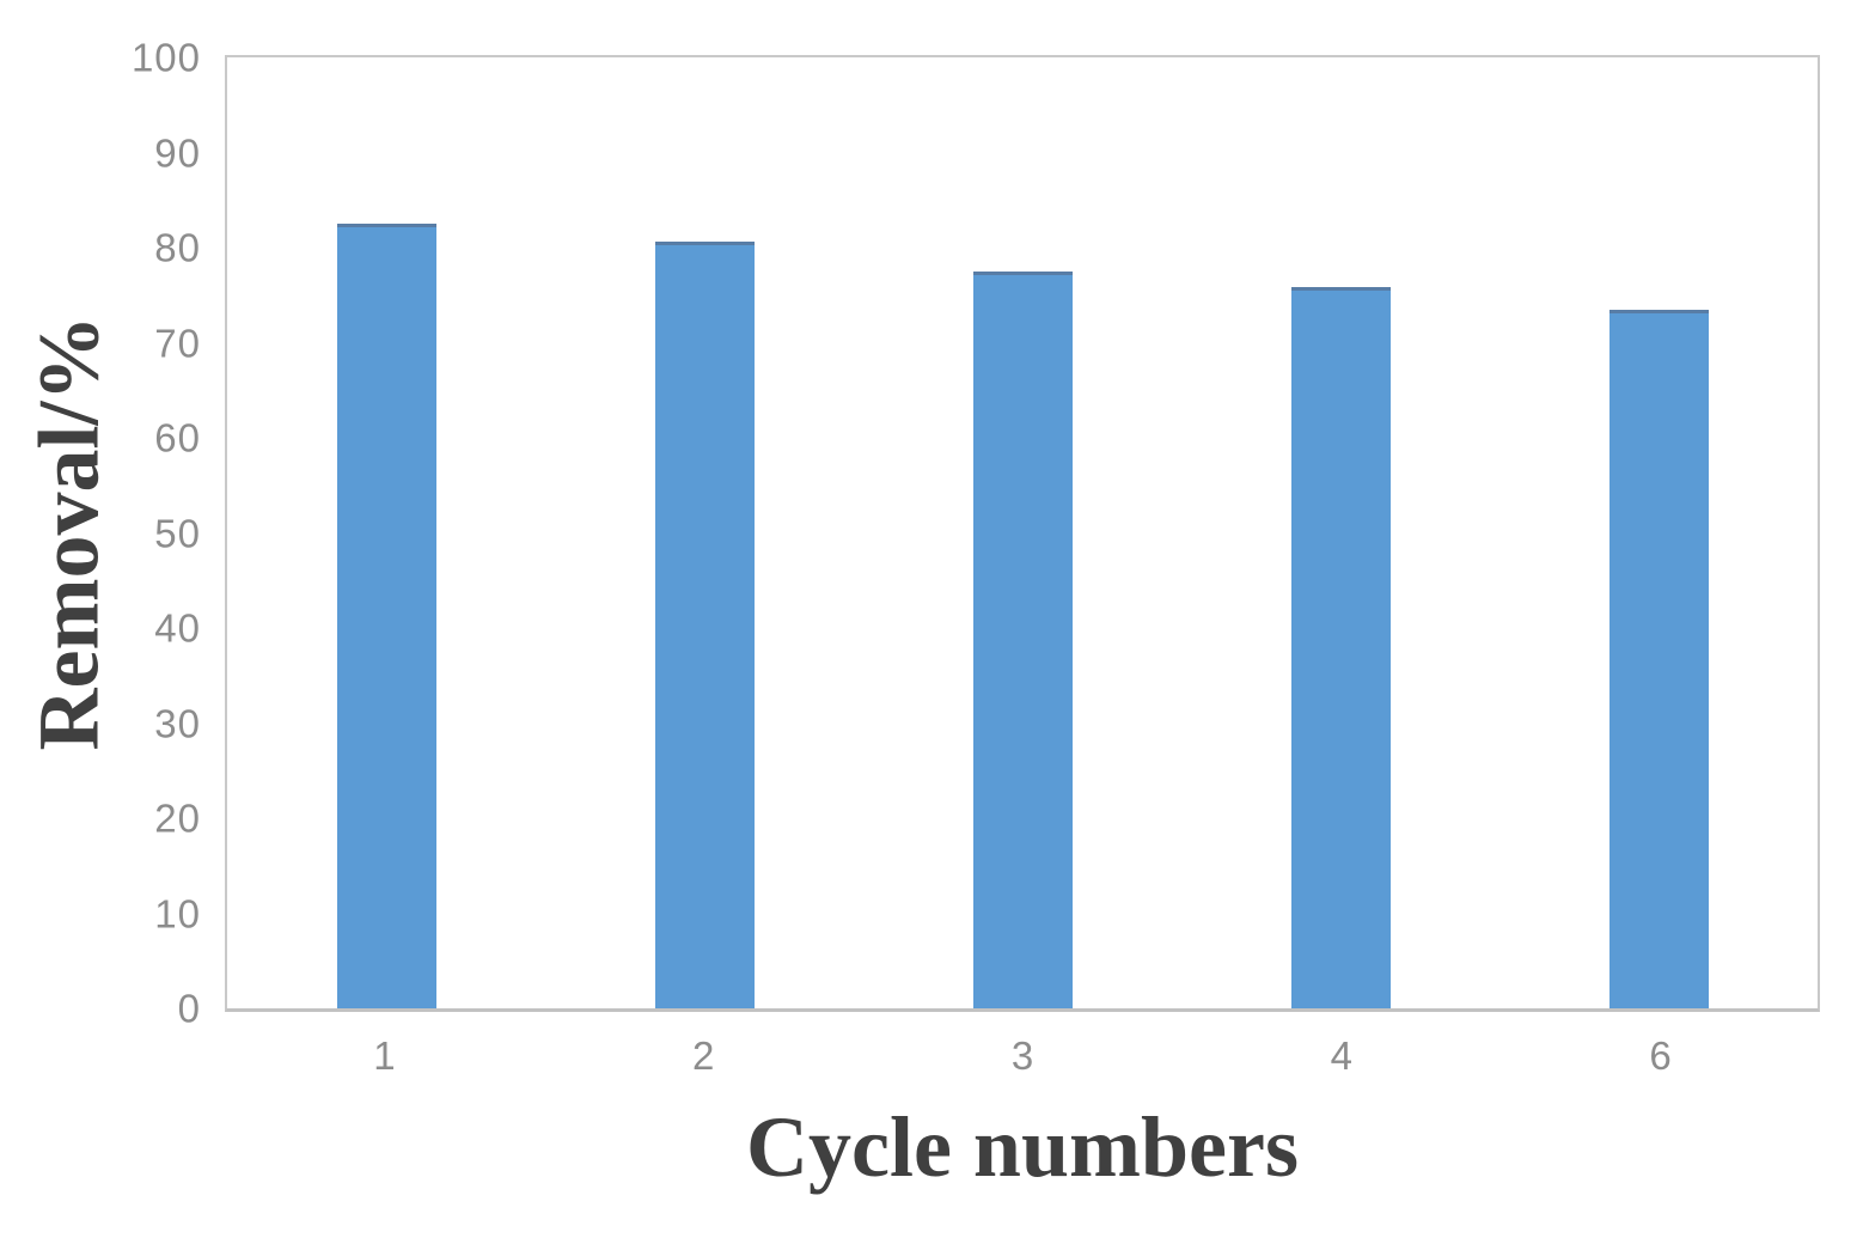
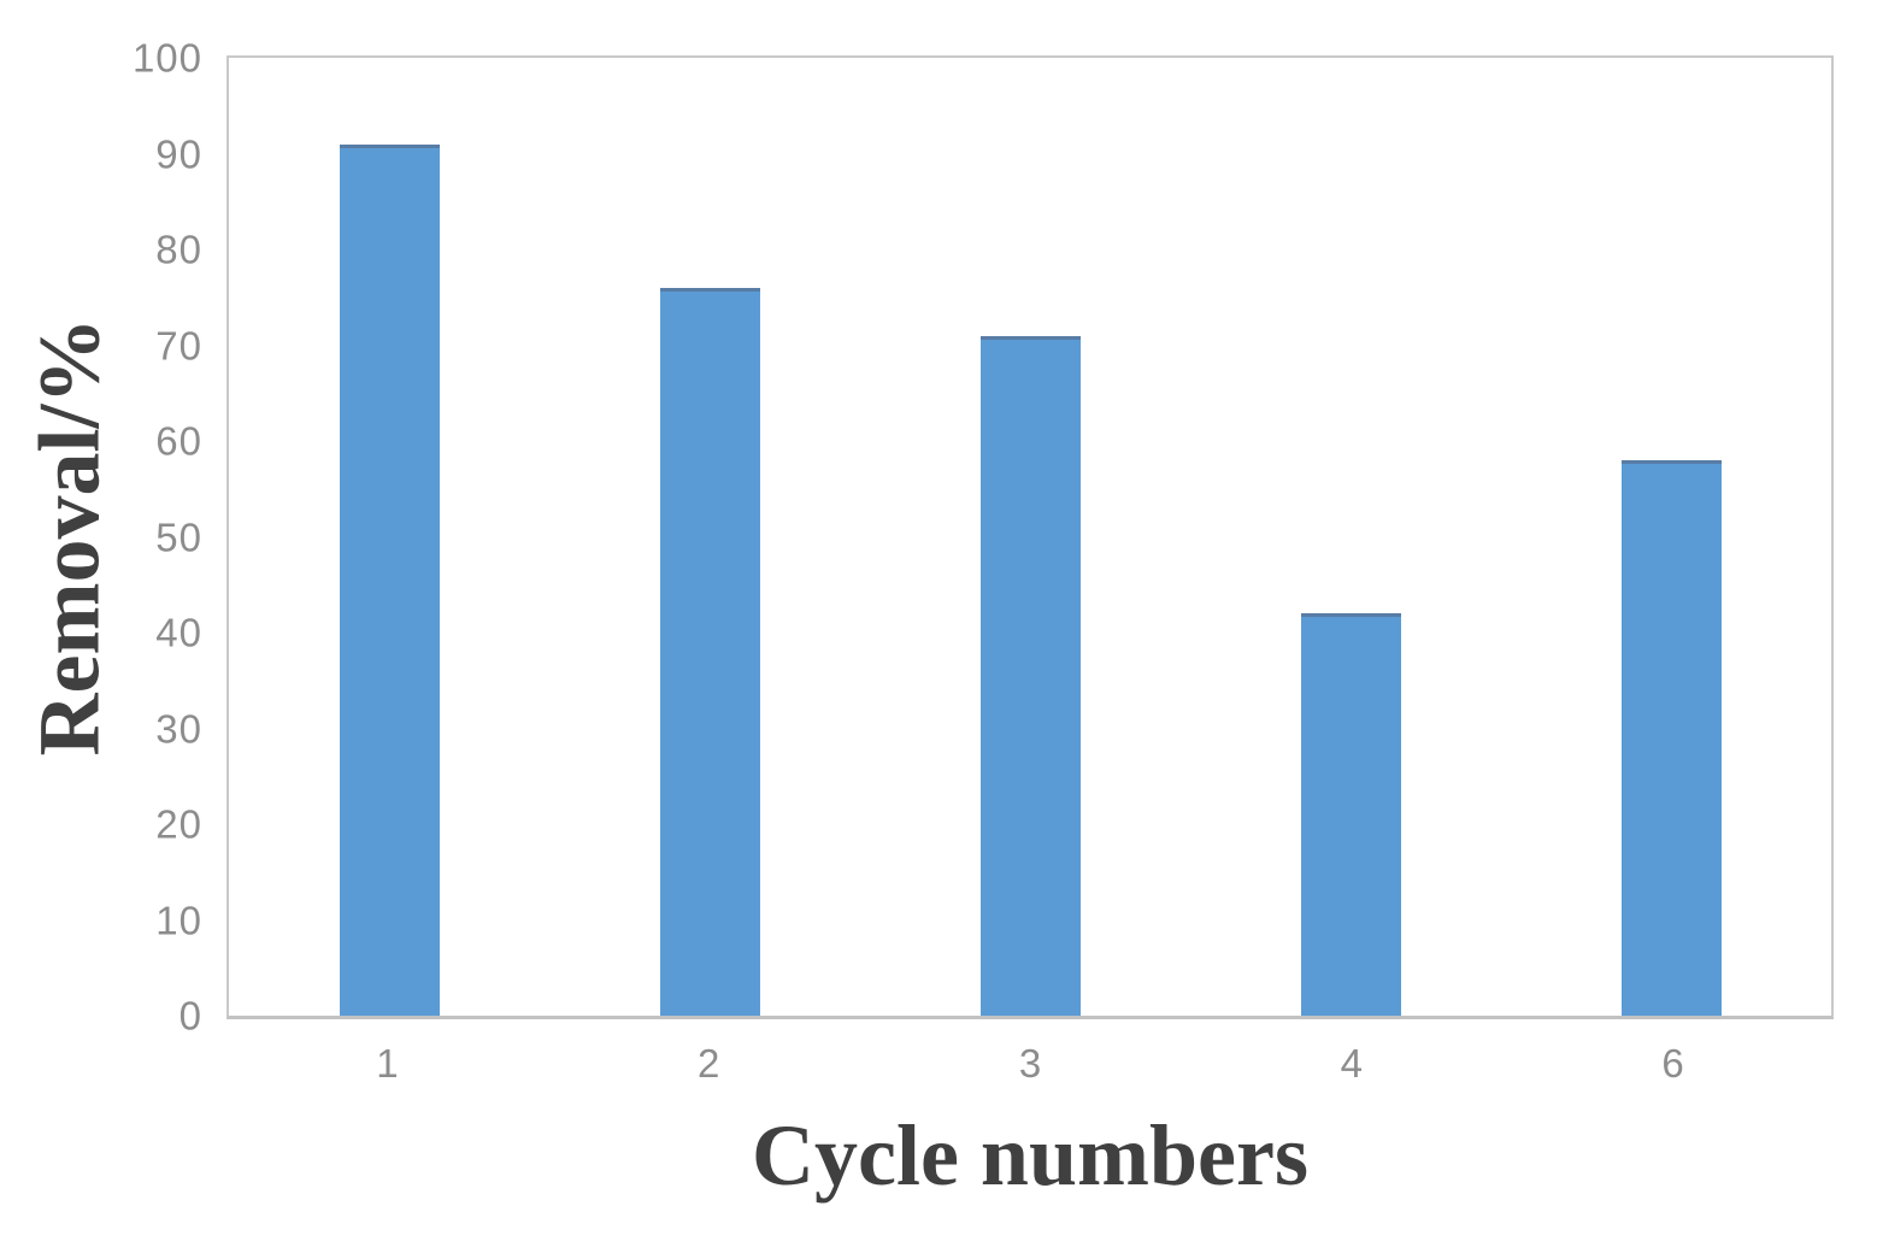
1: 82 -> 91
2: 81 -> 76
3: 78 -> 71
4: 76 -> 42
6: 74 -> 58
